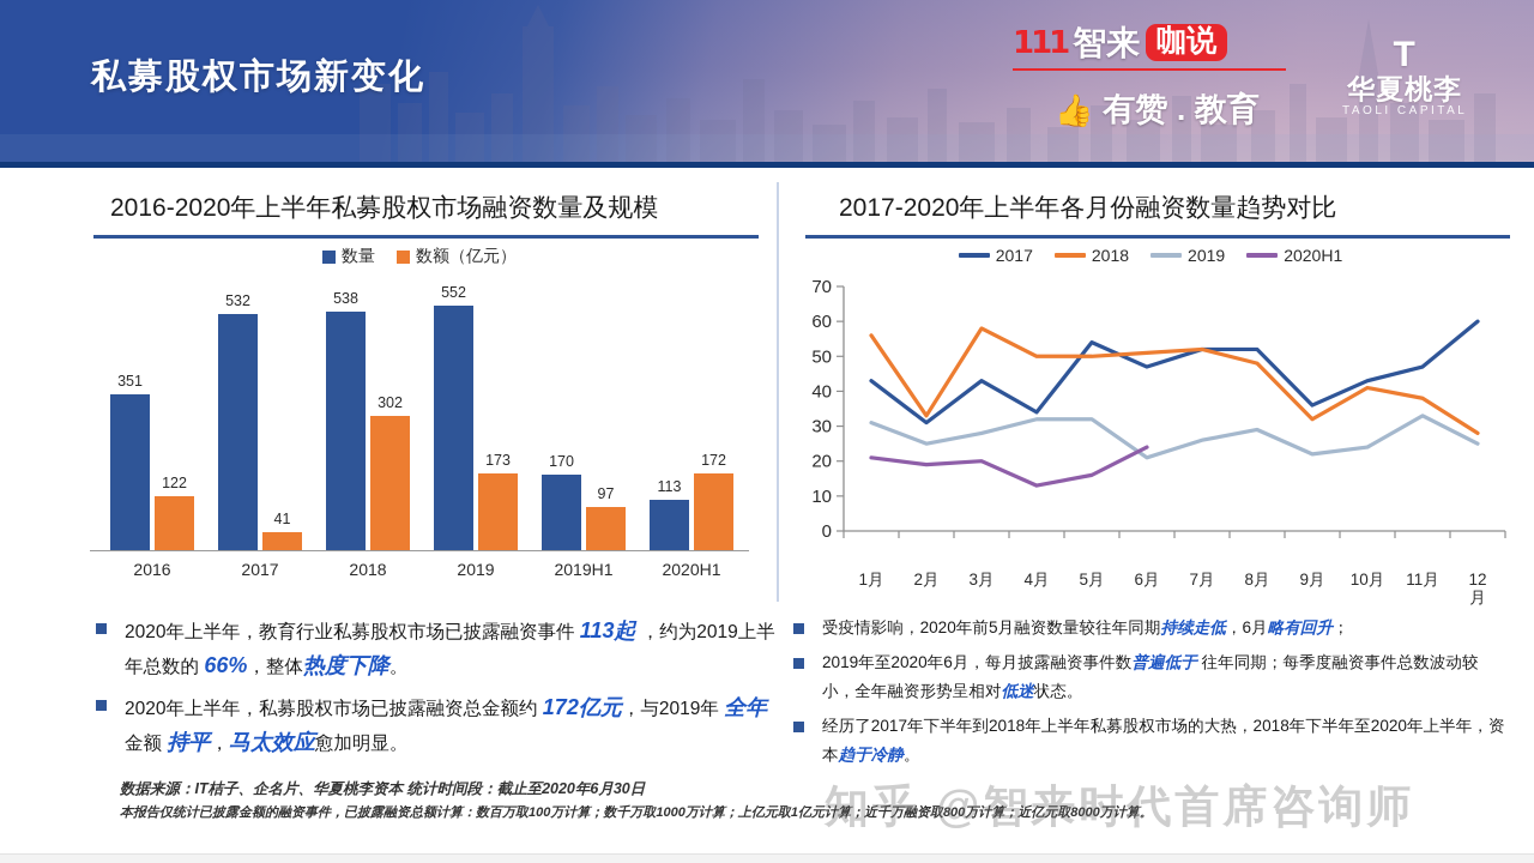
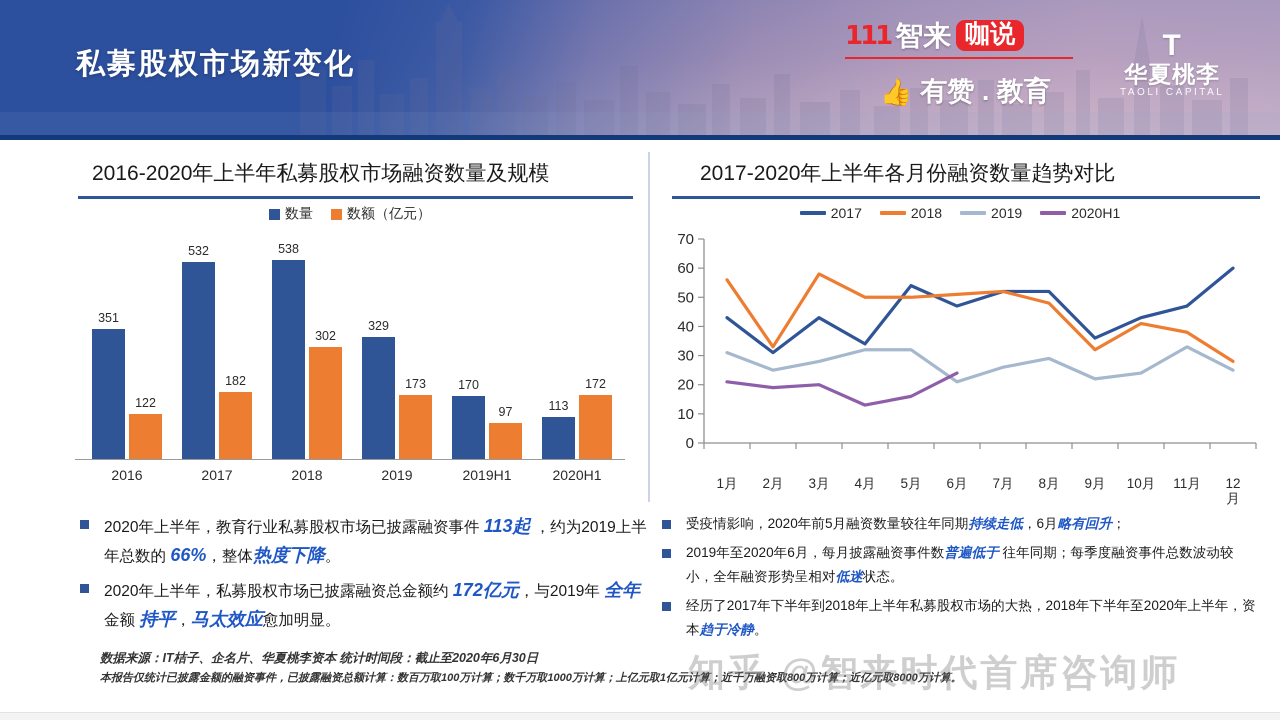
2016-2020年上半年私募股权市场融资数量及规模/数额（亿元）/2017: 41 -> 182
2016-2020年上半年私募股权市场融资数量及规模/数量/2019: 552 -> 329
